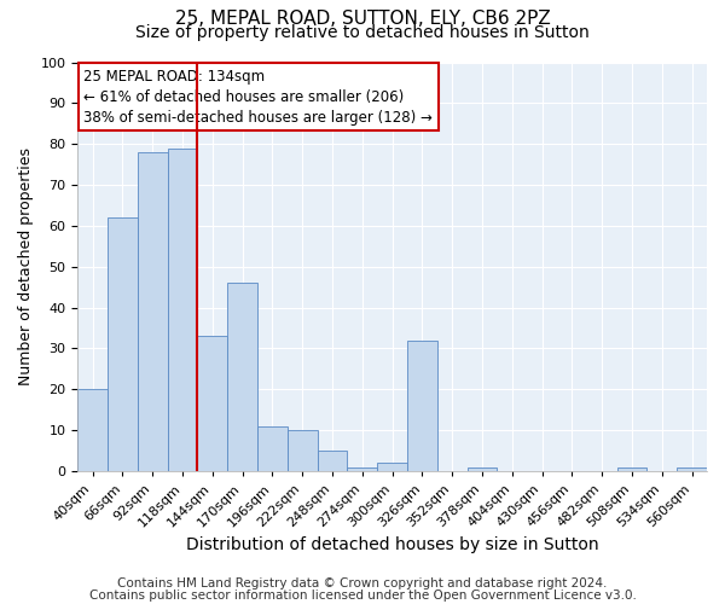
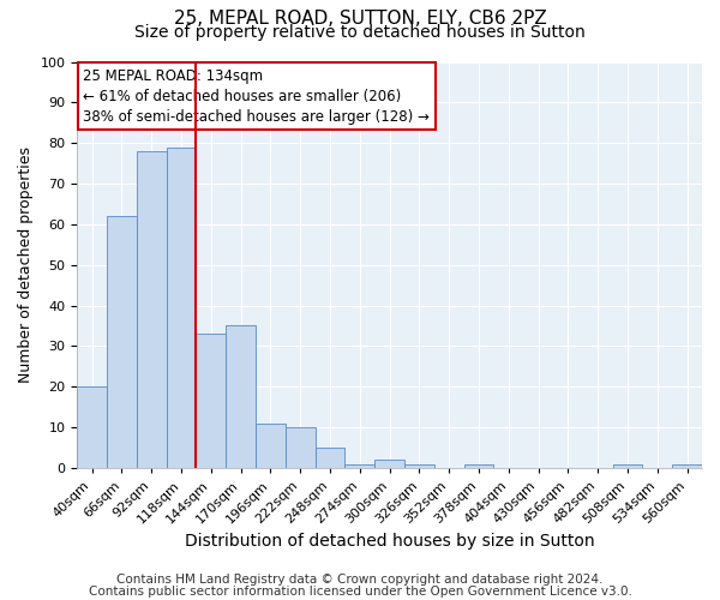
170sqm: 46 -> 35
326sqm: 32 -> 1
